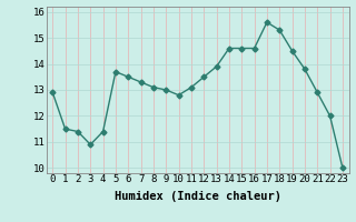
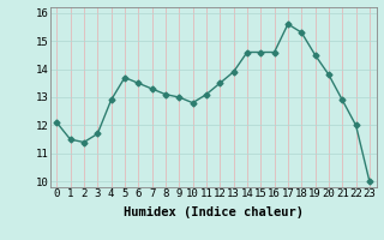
0: 12.9 -> 12.1
3: 10.9 -> 11.7
4: 11.4 -> 12.9
